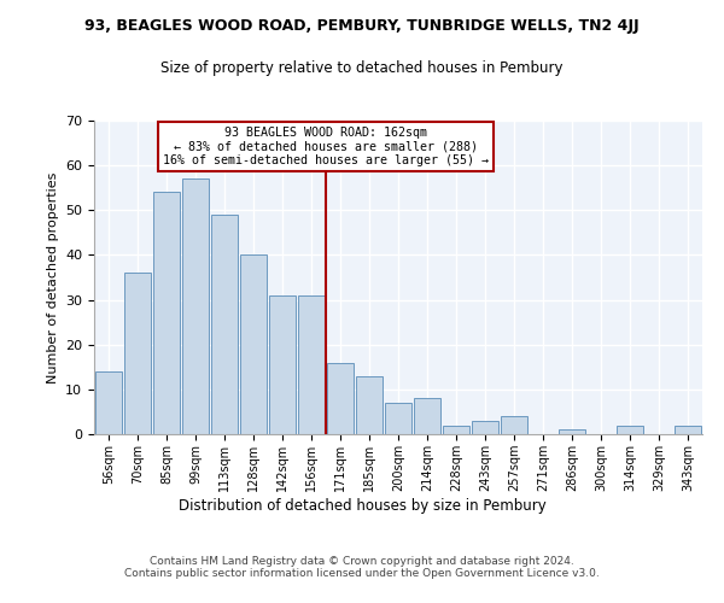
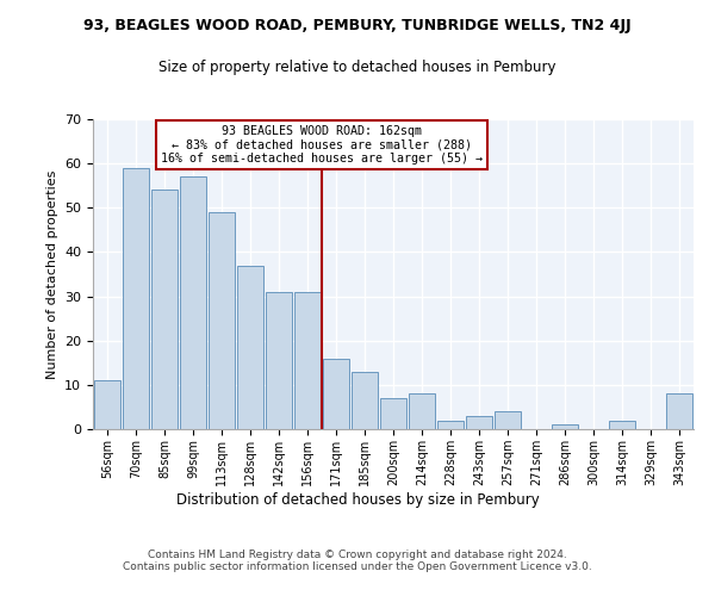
56sqm: 14 -> 11
70sqm: 36 -> 59
128sqm: 40 -> 37
343sqm: 2 -> 8
